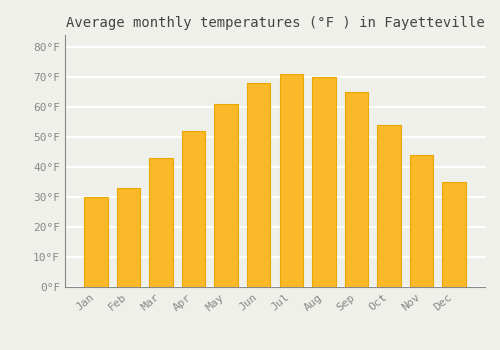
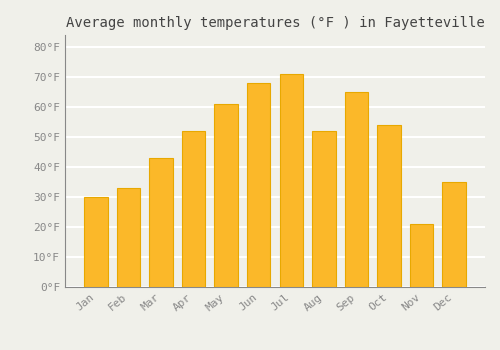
Aug: 70°F -> 52°F
Nov: 44°F -> 21°F
